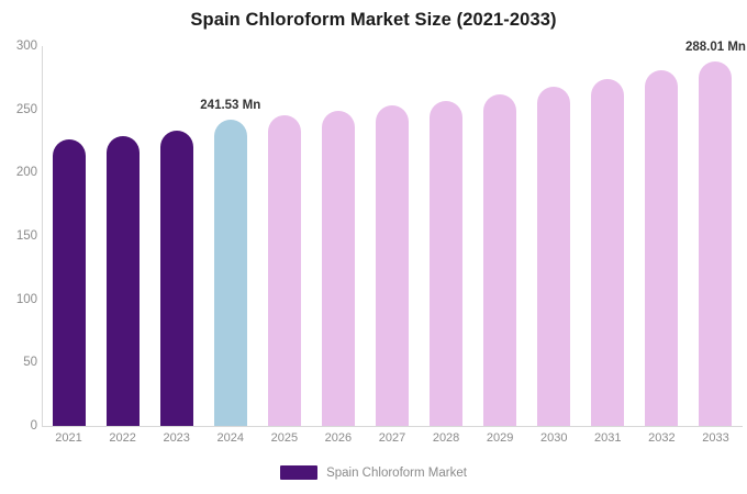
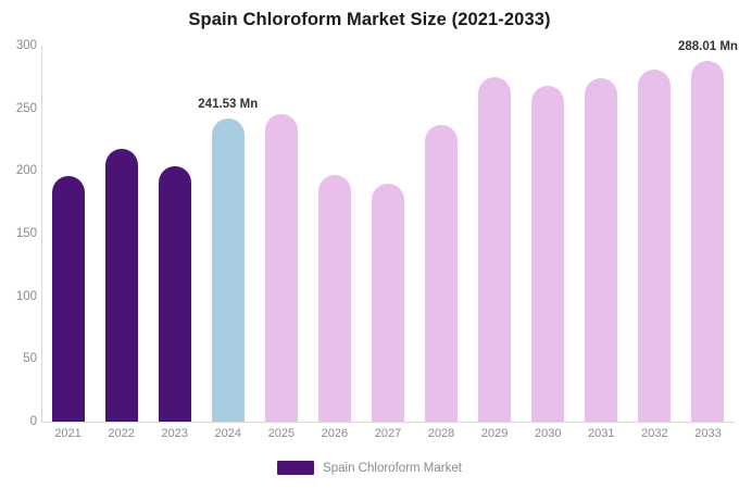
2021: 226 -> 196
2022: 229 -> 218
2023: 233 -> 204
2026: 249 -> 197
2027: 253 -> 190
2028: 257 -> 237
2029: 262 -> 275
